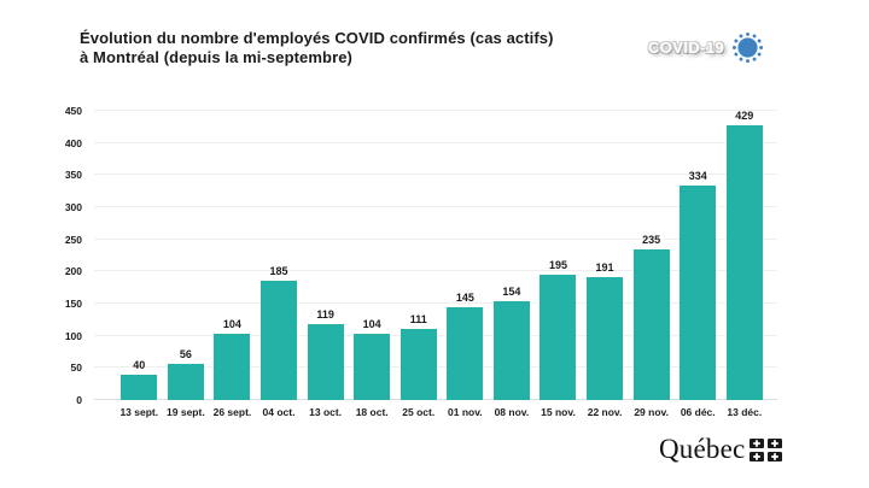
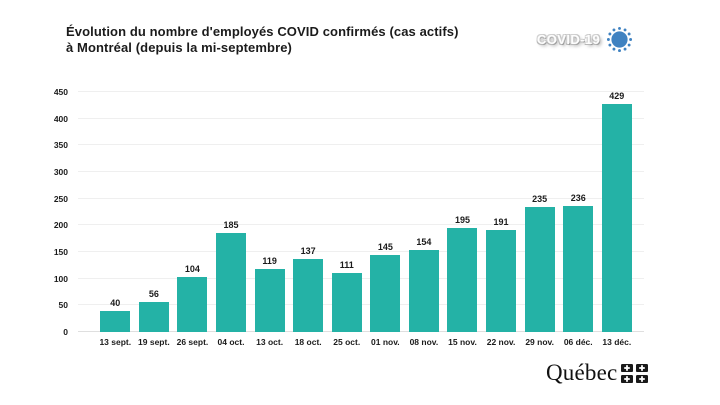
18 oct.: 104 -> 137
06 déc.: 334 -> 236
